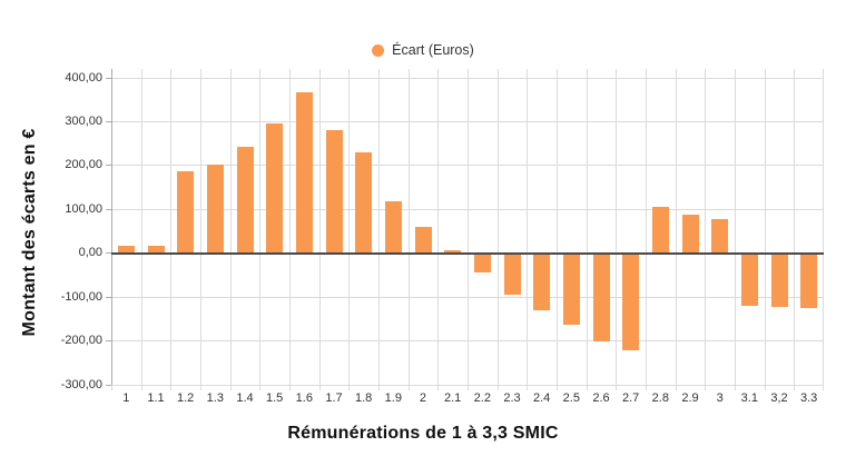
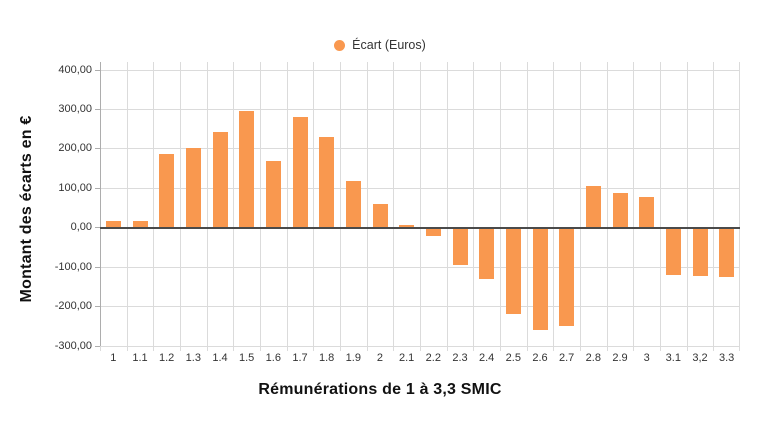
1.6: 370 -> 170
2.2: -40 -> -20
2.5: -160 -> -220
2.6: -200 -> -260
2.7: -220 -> -250
